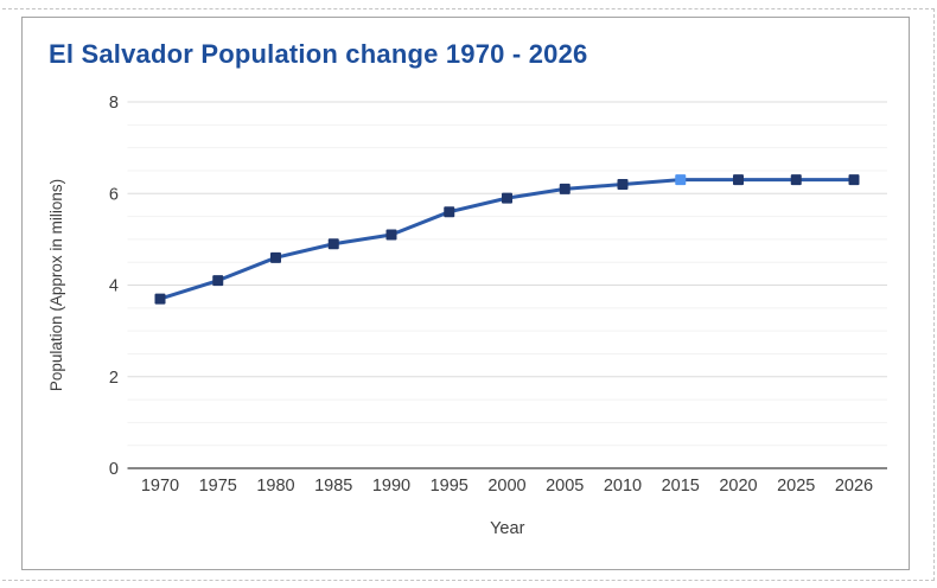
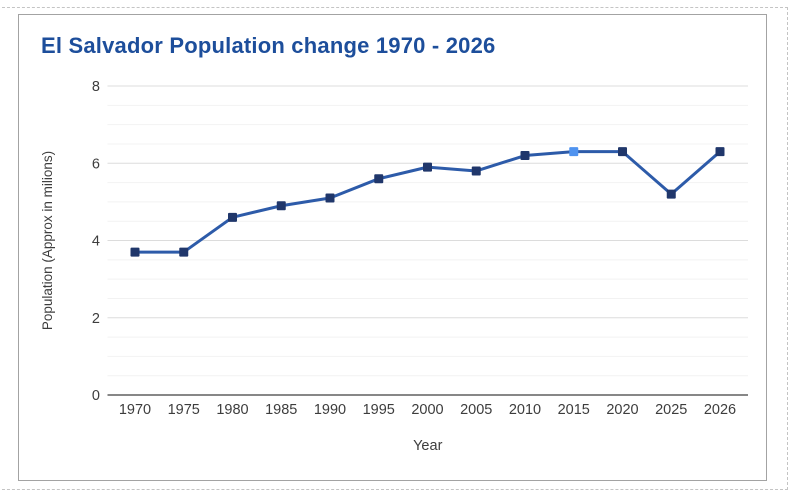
1975: 4.1 -> 3.7
2005: 6.1 -> 5.8
2025: 6.3 -> 5.2
